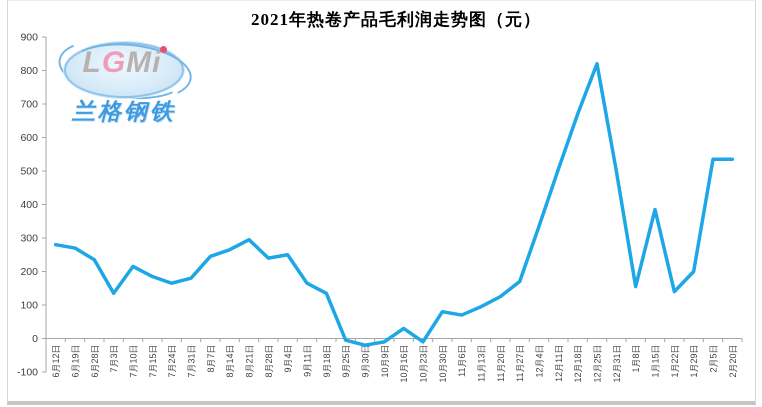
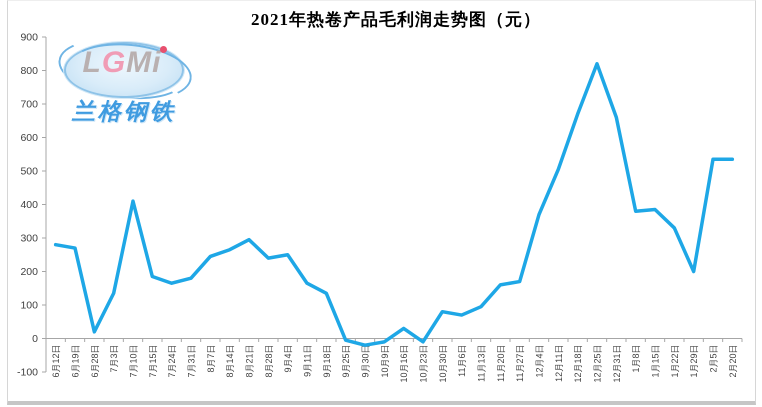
6月28日: 240 -> 20
7月10日: 220 -> 410
11月20日: 120 -> 160
12月4日: 340 -> 370
12月31日: 500 -> 660
1月8日: 160 -> 380
1月22日: 140 -> 330
